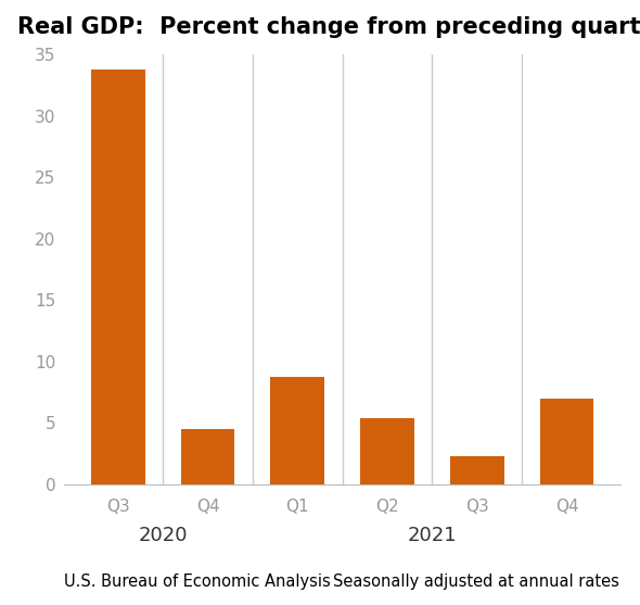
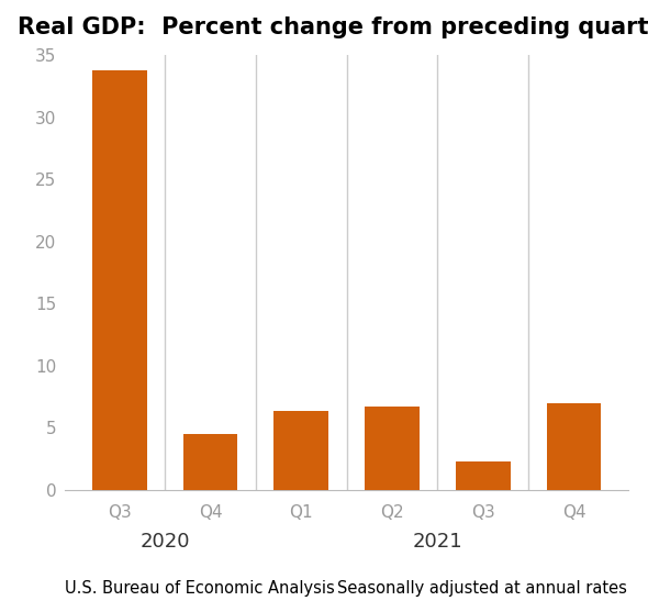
Q1: 8.7 -> 6.3
Q2: 5.4 -> 6.7
